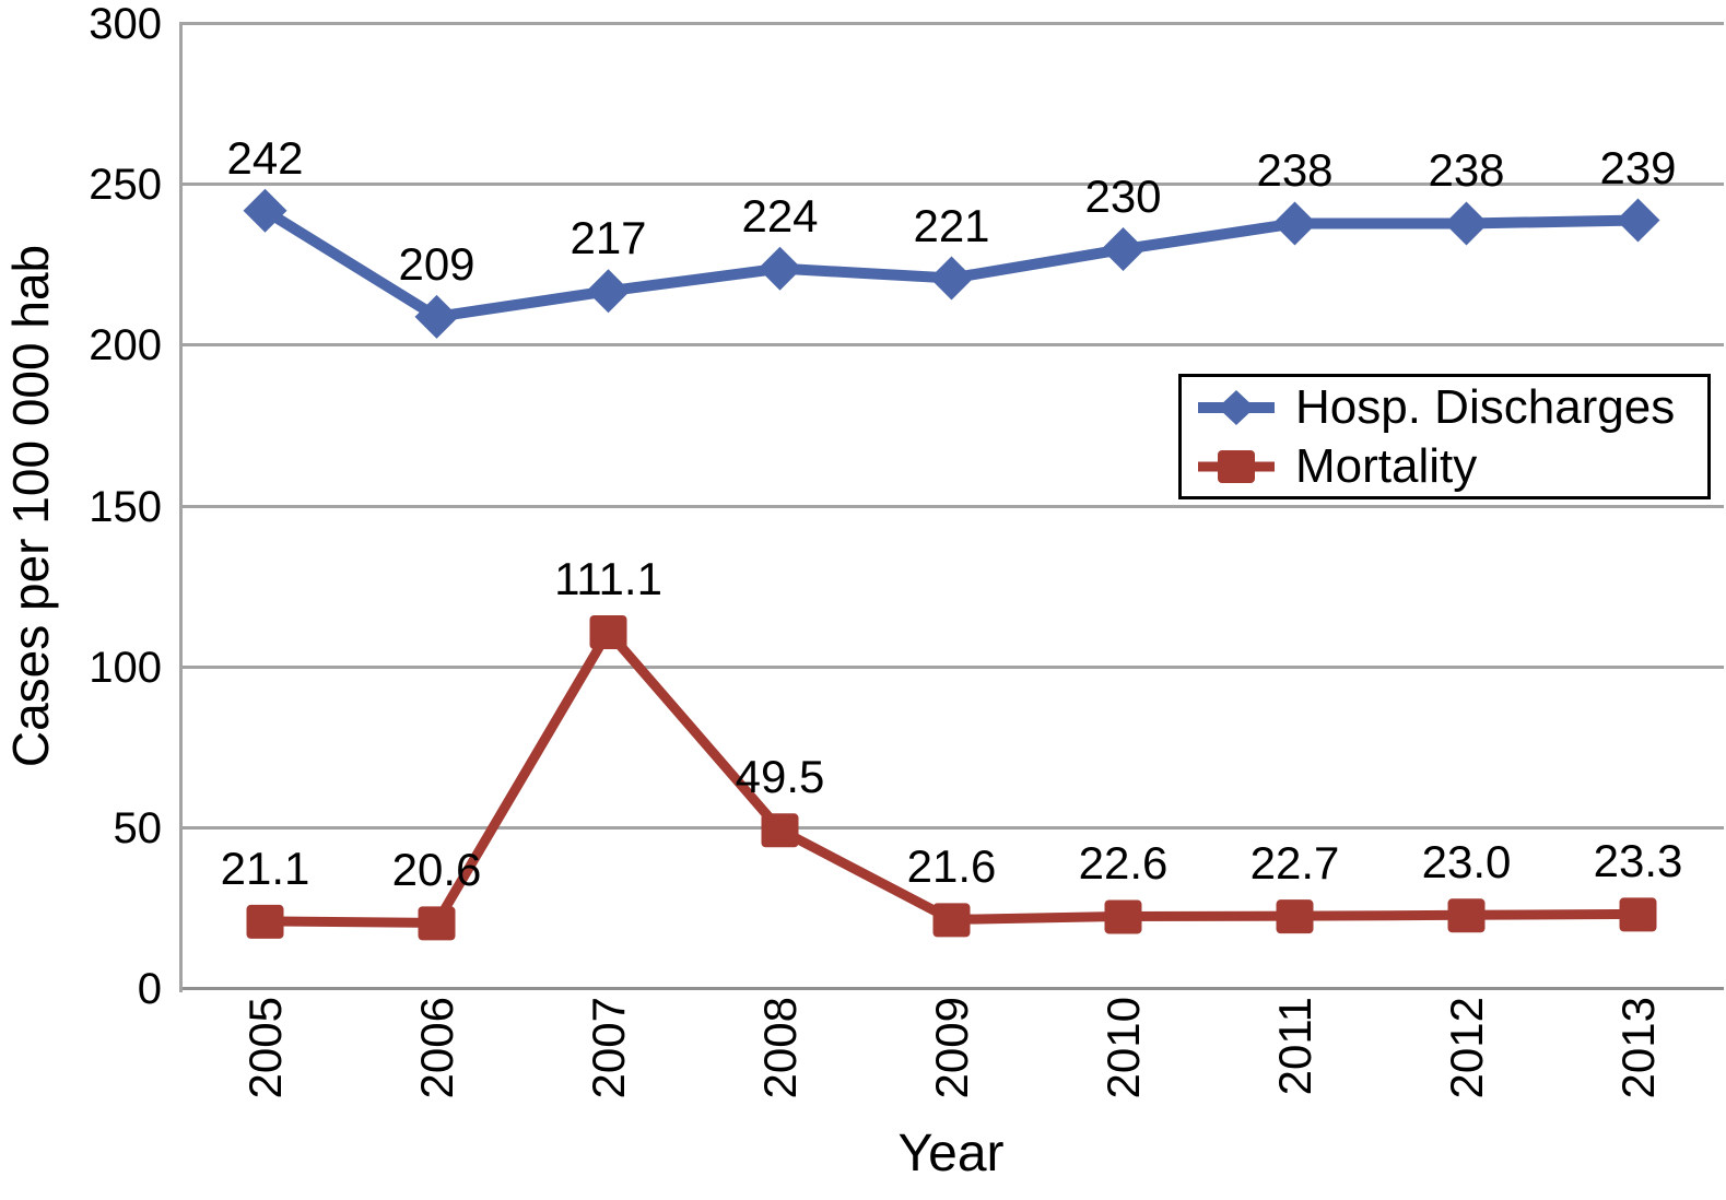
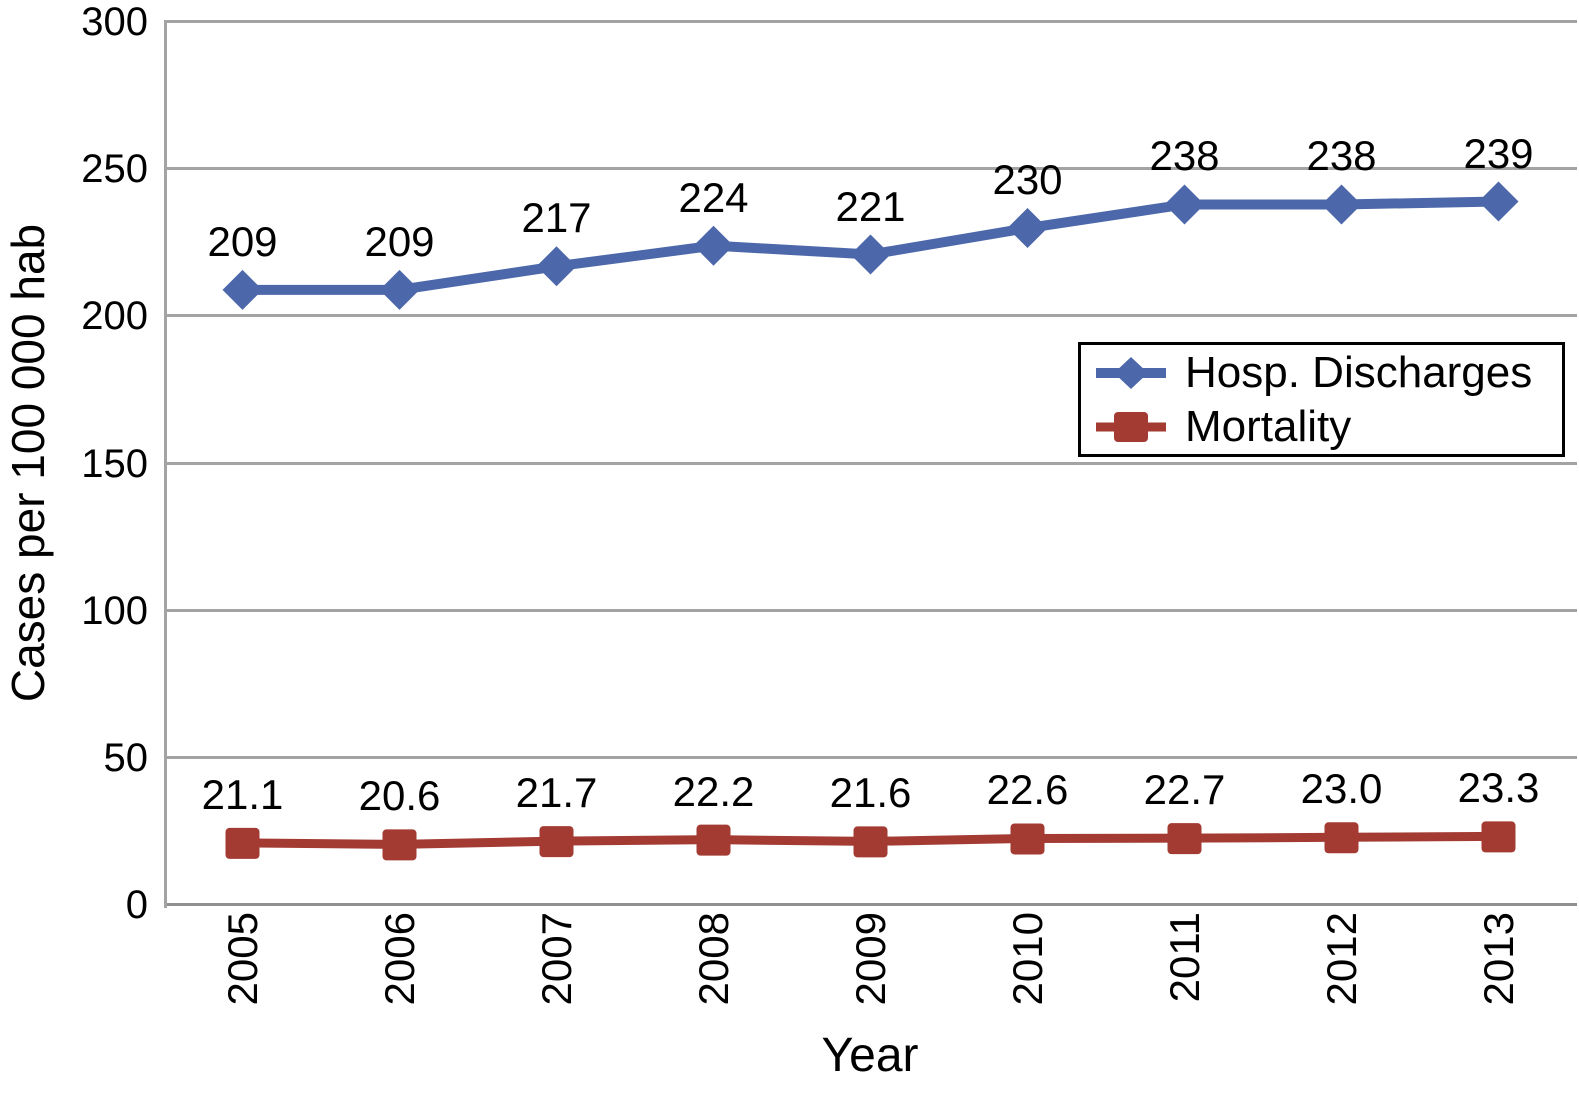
Hosp. Discharges/2005: 242 -> 209
Mortality/2007: 111.1 -> 21.7
Mortality/2008: 49.5 -> 22.2
